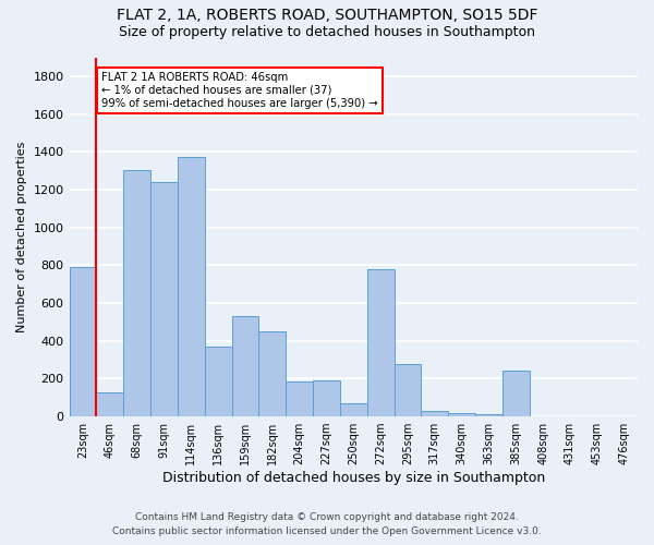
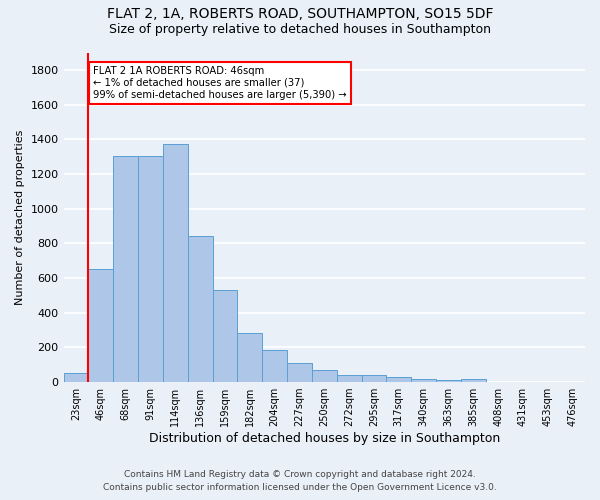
23sqm: 790 -> 60
46sqm: 130 -> 650
91sqm: 1240 -> 1300
136sqm: 370 -> 840
182sqm: 450 -> 280
227sqm: 190 -> 110
272sqm: 780 -> 40
295sqm: 280 -> 40
385sqm: 240 -> 20
